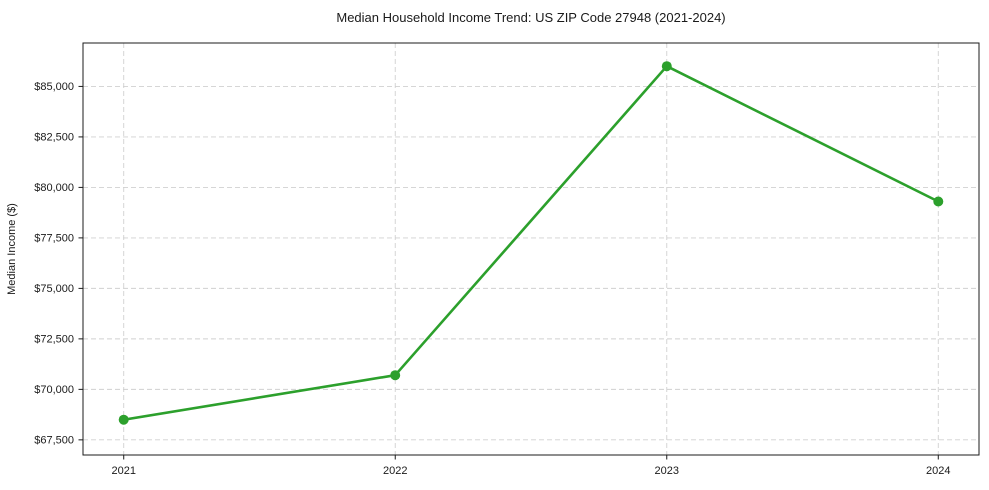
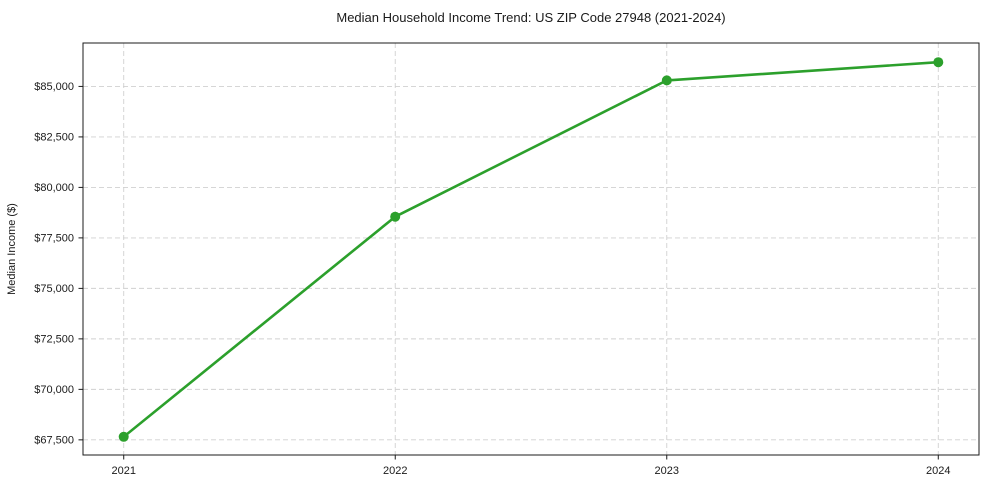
2021: $68500 -> $67600
2022: $70700 -> $78600
2023: $86000 -> $85300
2024: $79300 -> $86200
